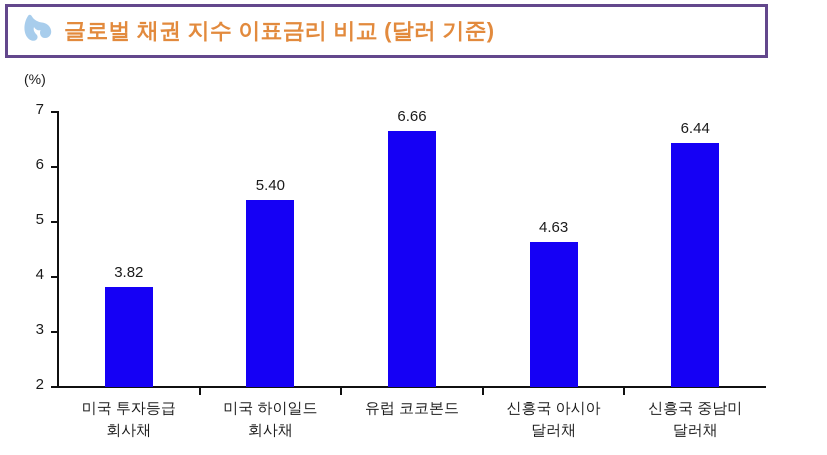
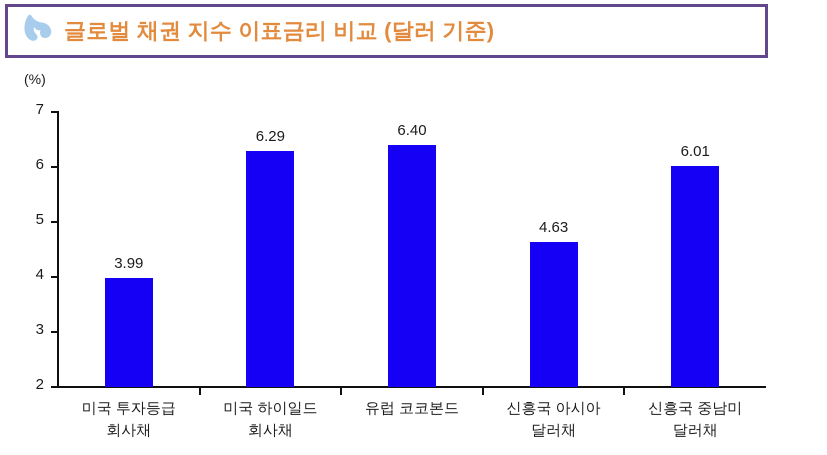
미국 투자등급 회사채: 3.82 -> 3.99
미국 하이일드 회사채: 5.40 -> 6.29
유럽 코코본드: 6.66 -> 6.40
신흥국 중남미 달러채: 6.44 -> 6.01
